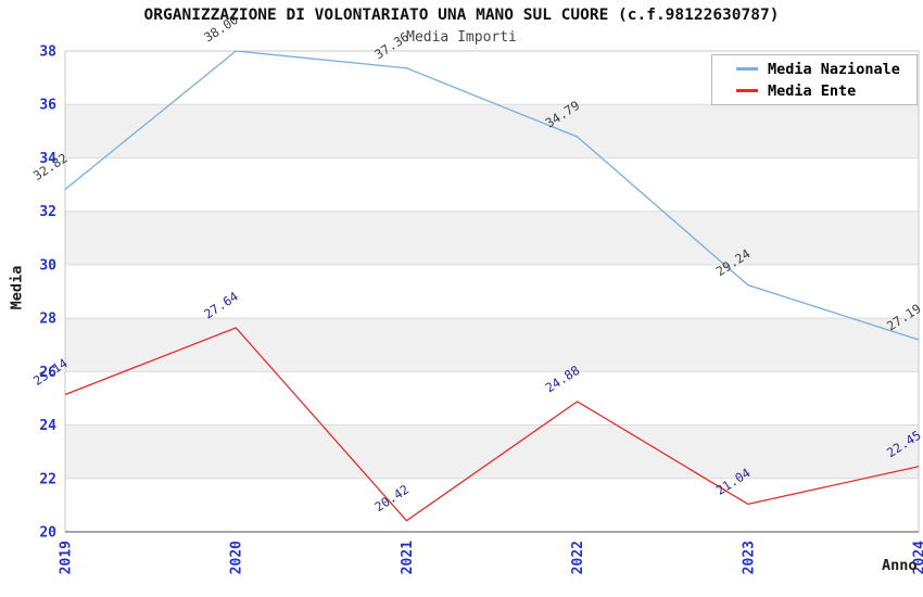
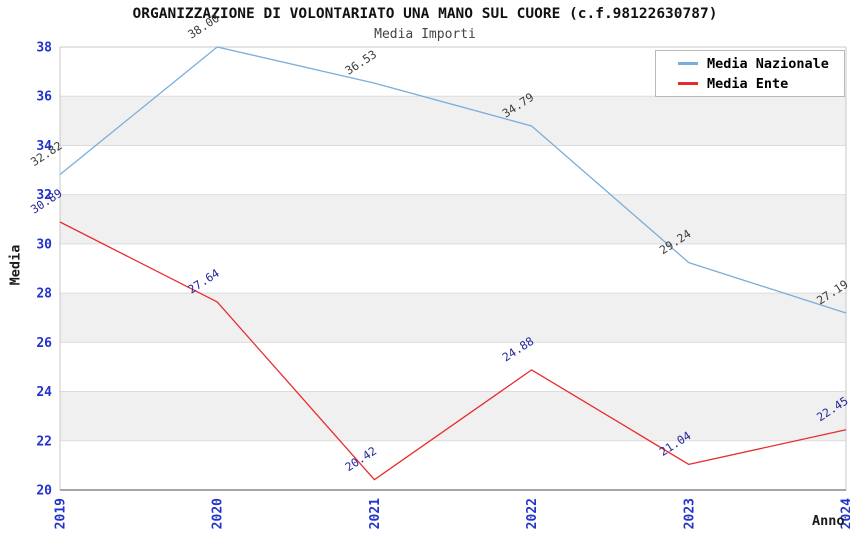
Media Ente/2019: 25.14 -> 30.89
Media Nazionale/2021: 37.36 -> 36.53
